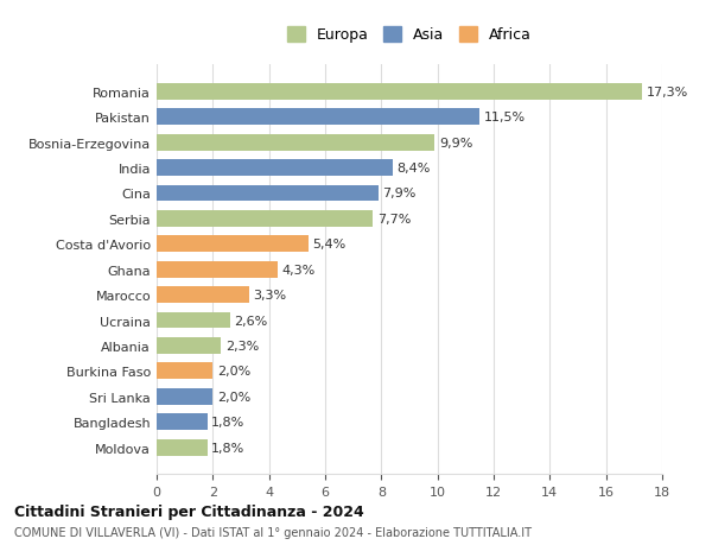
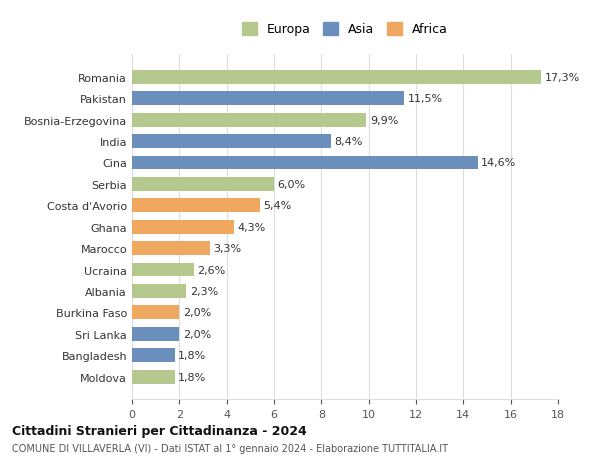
Cina: 7,9% -> 14,6%
Serbia: 7,7% -> 6,0%
